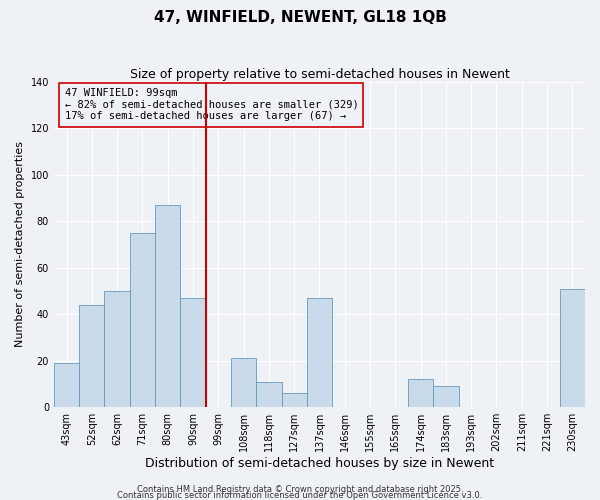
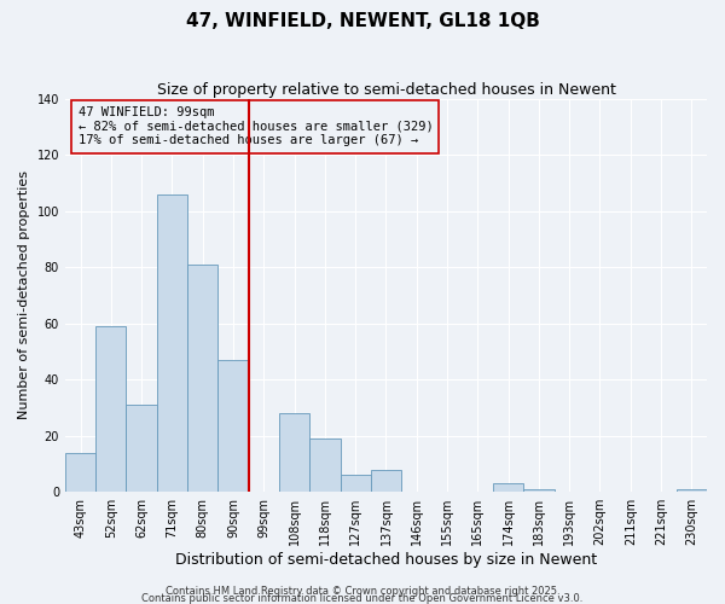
43sqm: 19 -> 14
52sqm: 44 -> 59
62sqm: 50 -> 31
71sqm: 75 -> 106
80sqm: 87 -> 81
108sqm: 21 -> 28
118sqm: 11 -> 19
137sqm: 47 -> 8
174sqm: 12 -> 3
183sqm: 9 -> 1
230sqm: 51 -> 1
